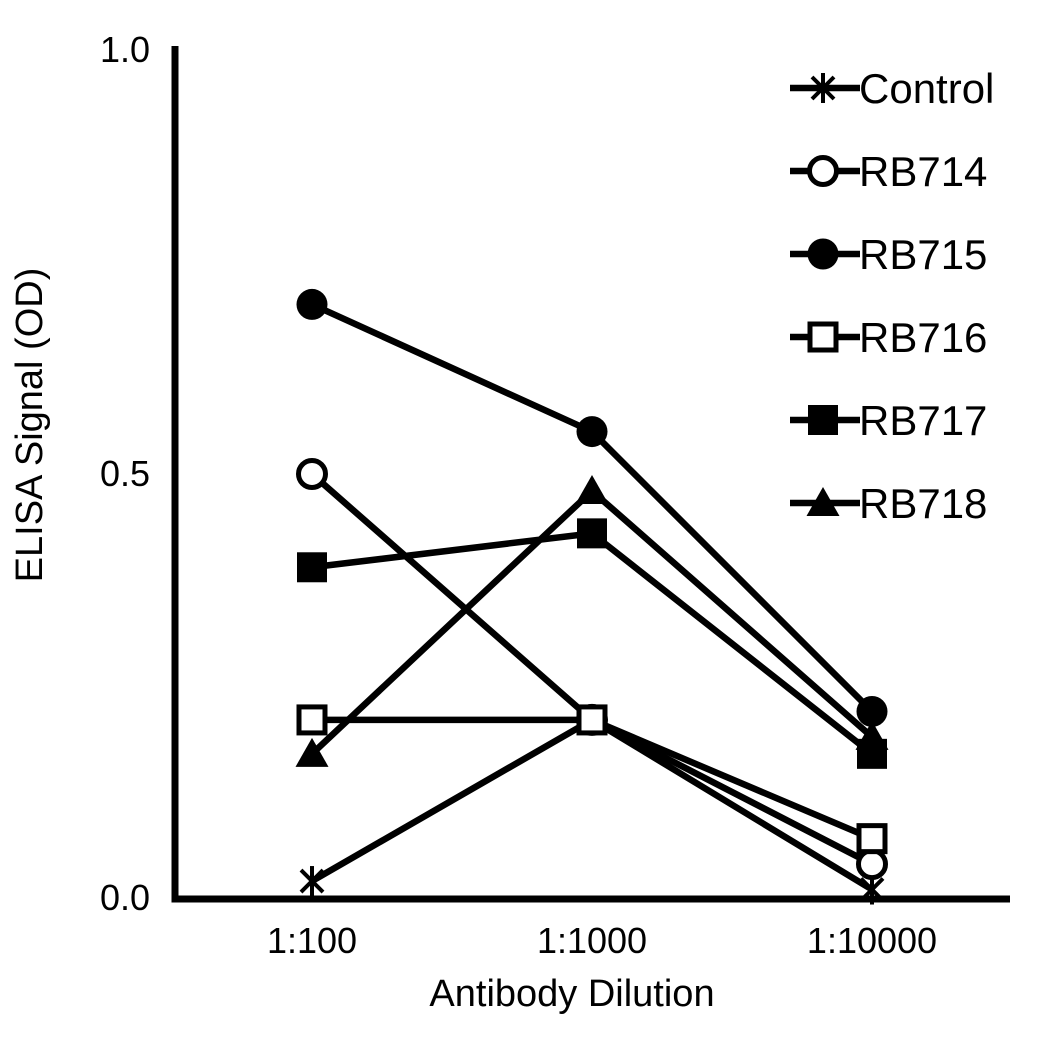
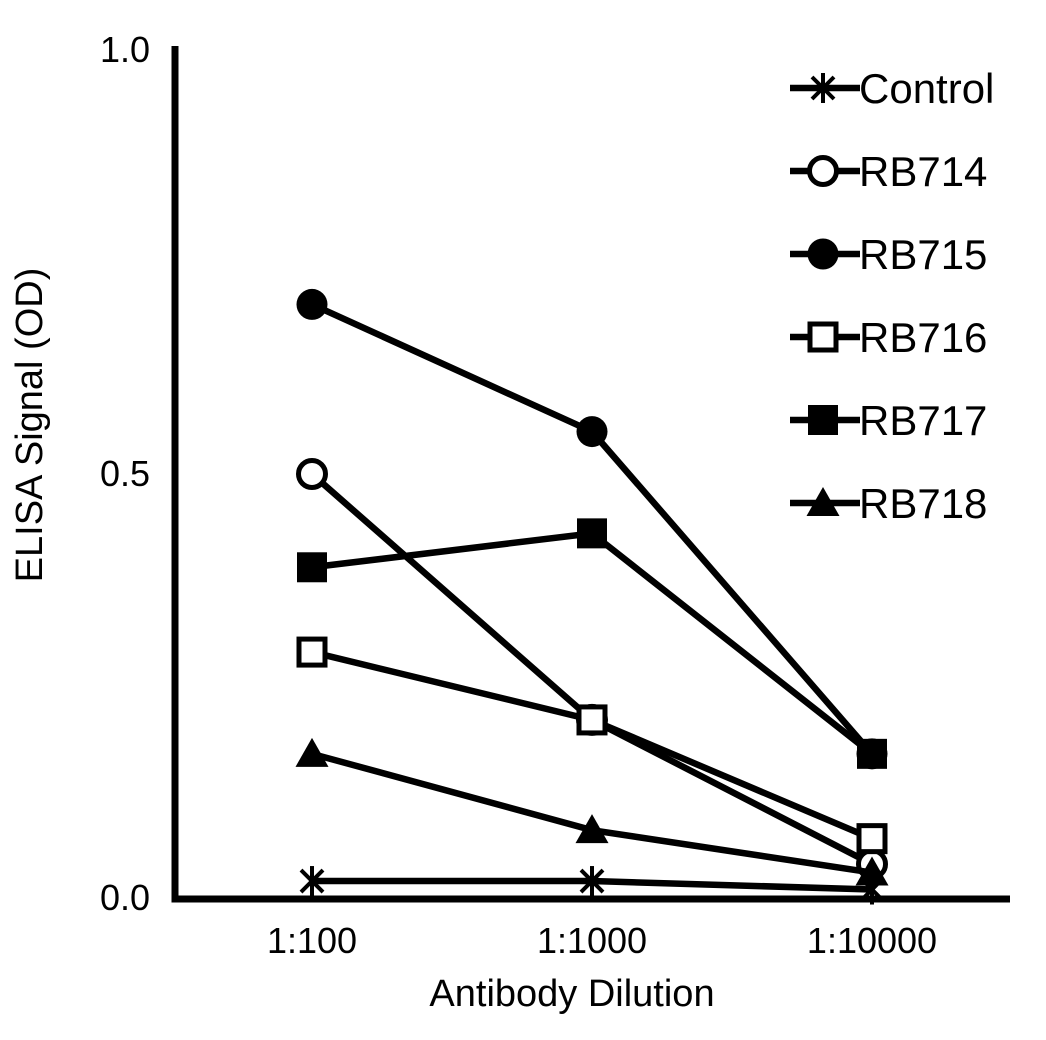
RB716/1:100: 0.21 -> 0.29
Control/1:1000: 0.21 -> 0.02
RB718/1:1000: 0.48 -> 0.08
RB715/1:10000: 0.22 -> 0.17
RB718/1:10000: 0.19 -> 0.03
